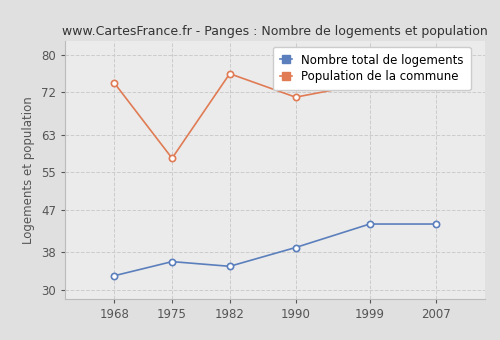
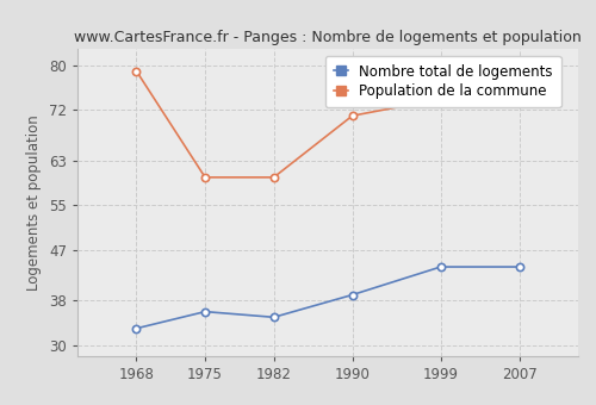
Population de la commune/1968: 74 -> 79
Population de la commune/1975: 58 -> 60
Population de la commune/1982: 76 -> 60
